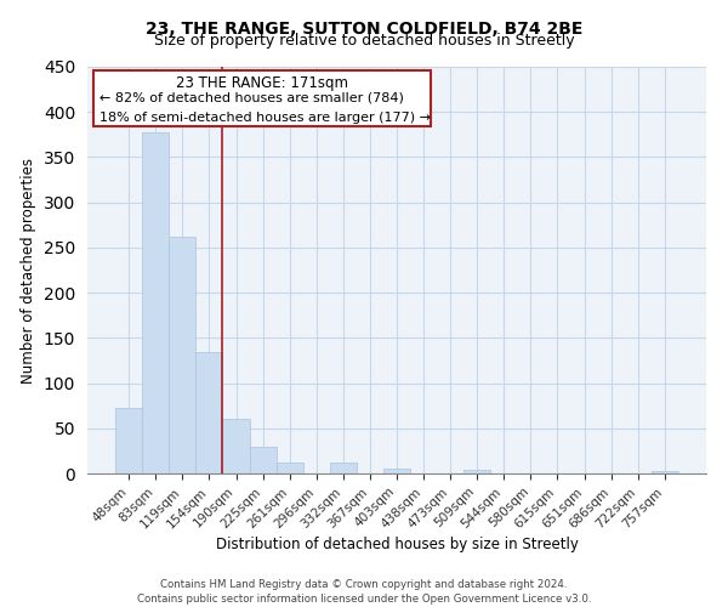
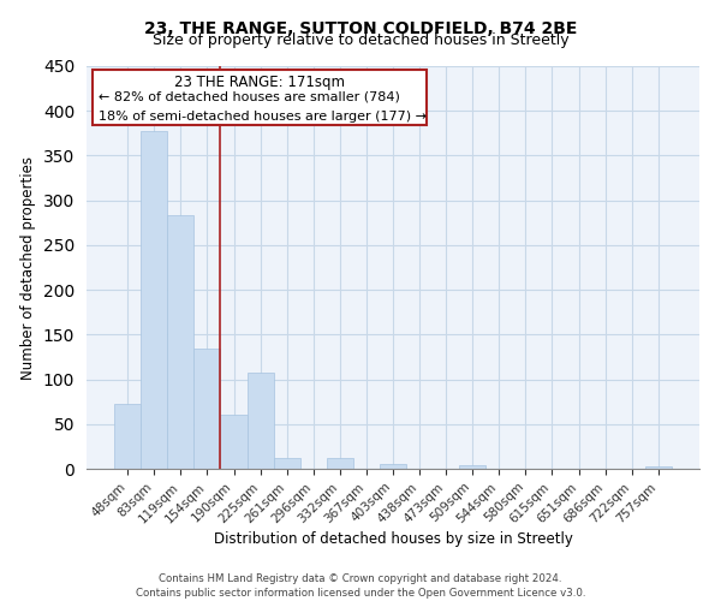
119sqm: 262 -> 284
225sqm: 30 -> 108
